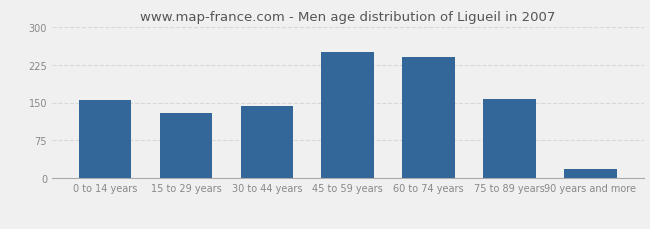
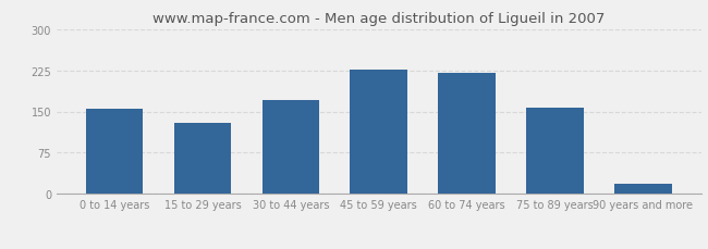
30 to 44 years: 144 -> 170
45 to 59 years: 250 -> 226
60 to 74 years: 240 -> 220
